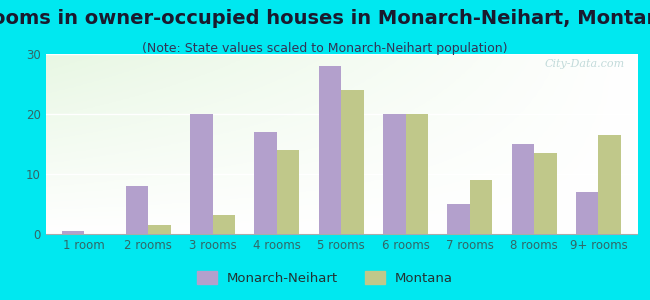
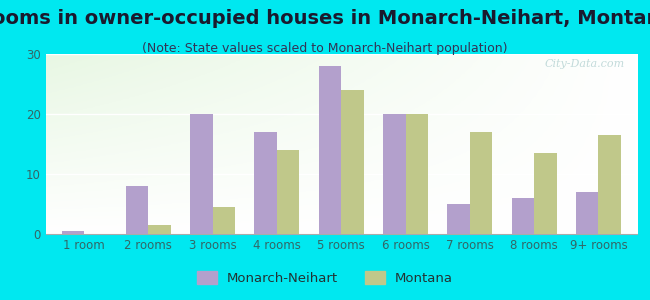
Montana/3 rooms: 3.2 -> 4.5
Montana/7 rooms: 9.0 -> 17.0
Monarch-Neihart/8 rooms: 15.0 -> 6.0
